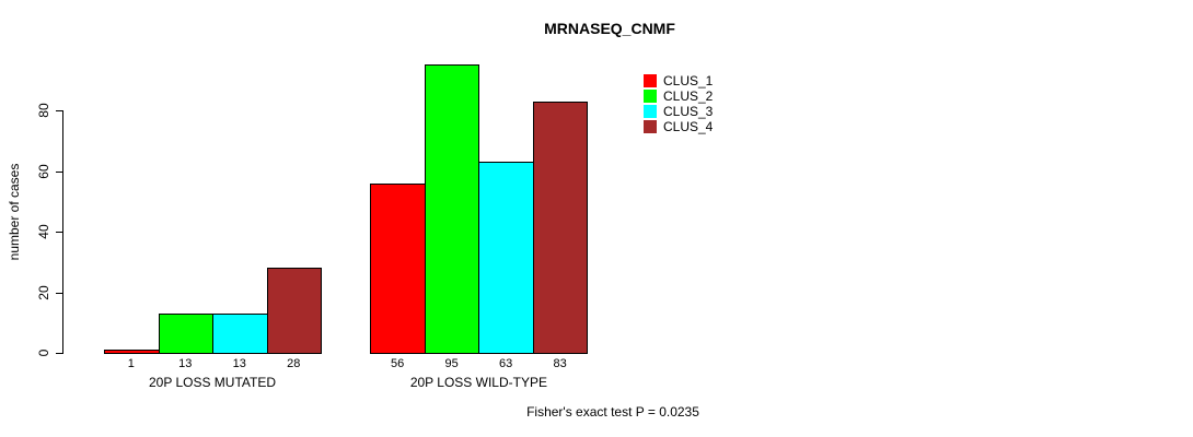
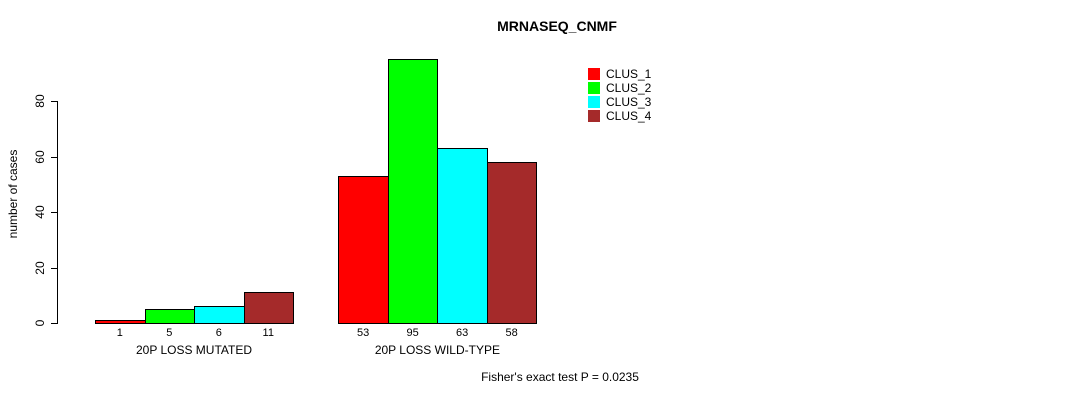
CLUS_2/20P LOSS MUTATED: 13 -> 5
CLUS_3/20P LOSS MUTATED: 13 -> 6
CLUS_4/20P LOSS MUTATED: 28 -> 11
CLUS_1/20P LOSS WILD-TYPE: 56 -> 53
CLUS_4/20P LOSS WILD-TYPE: 83 -> 58
